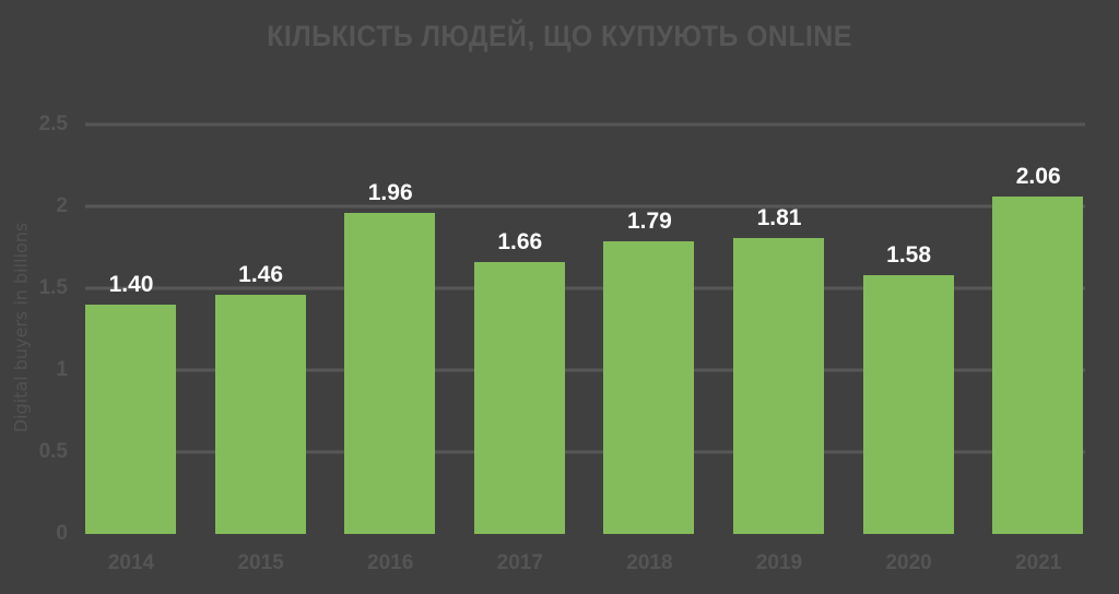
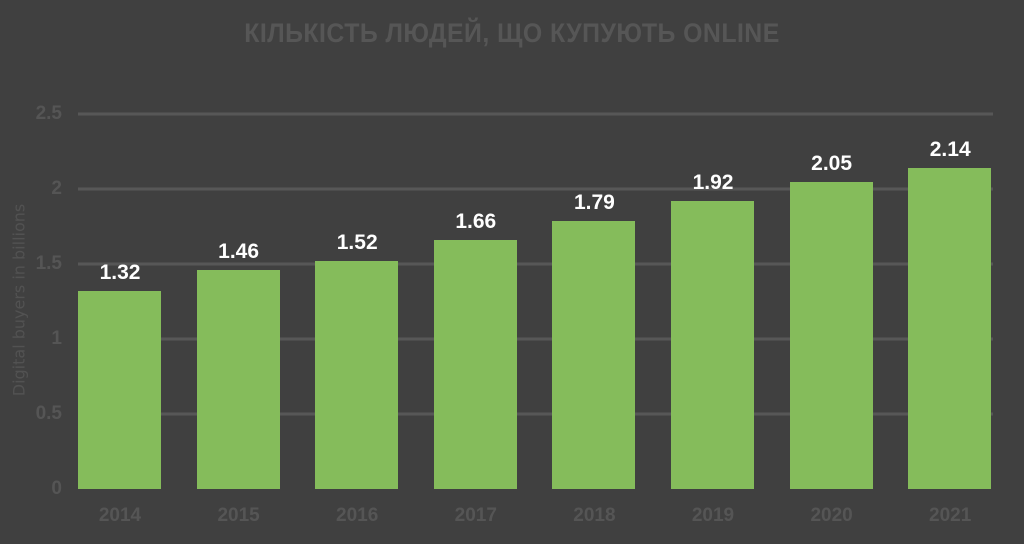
2014: 1.40 -> 1.32
2016: 1.96 -> 1.52
2019: 1.81 -> 1.92
2020: 1.58 -> 2.05
2021: 2.06 -> 2.14
